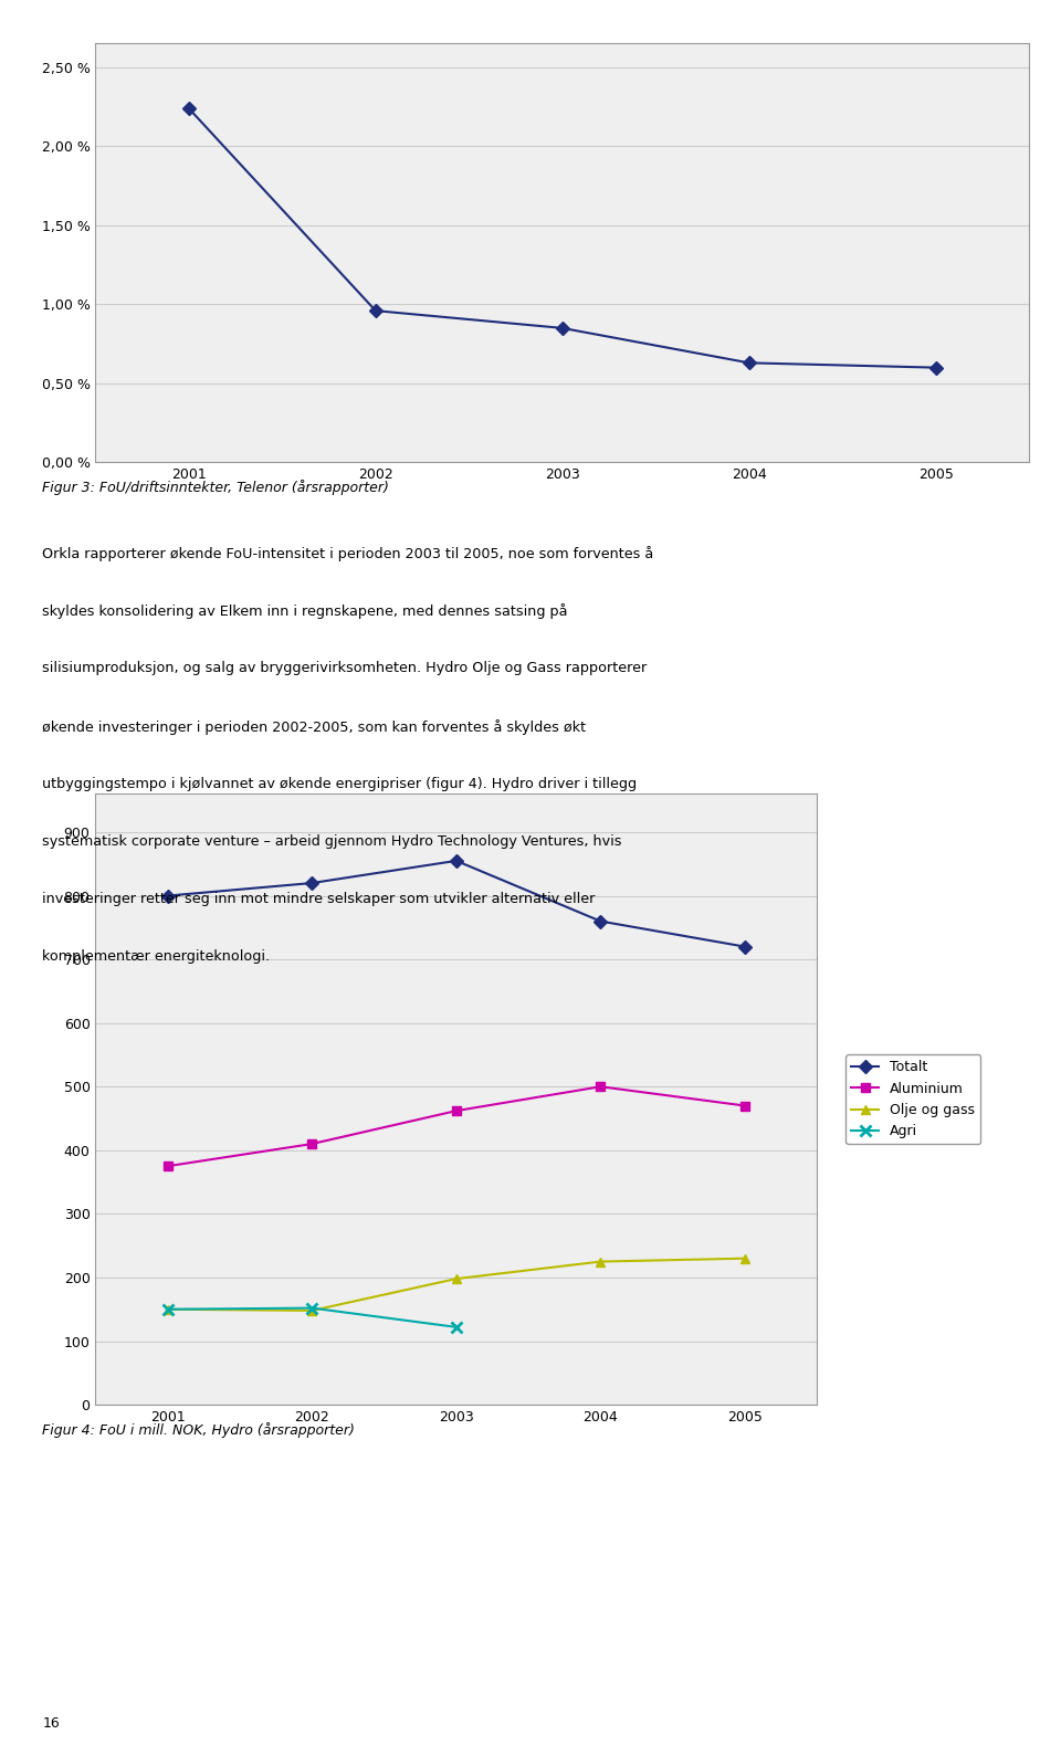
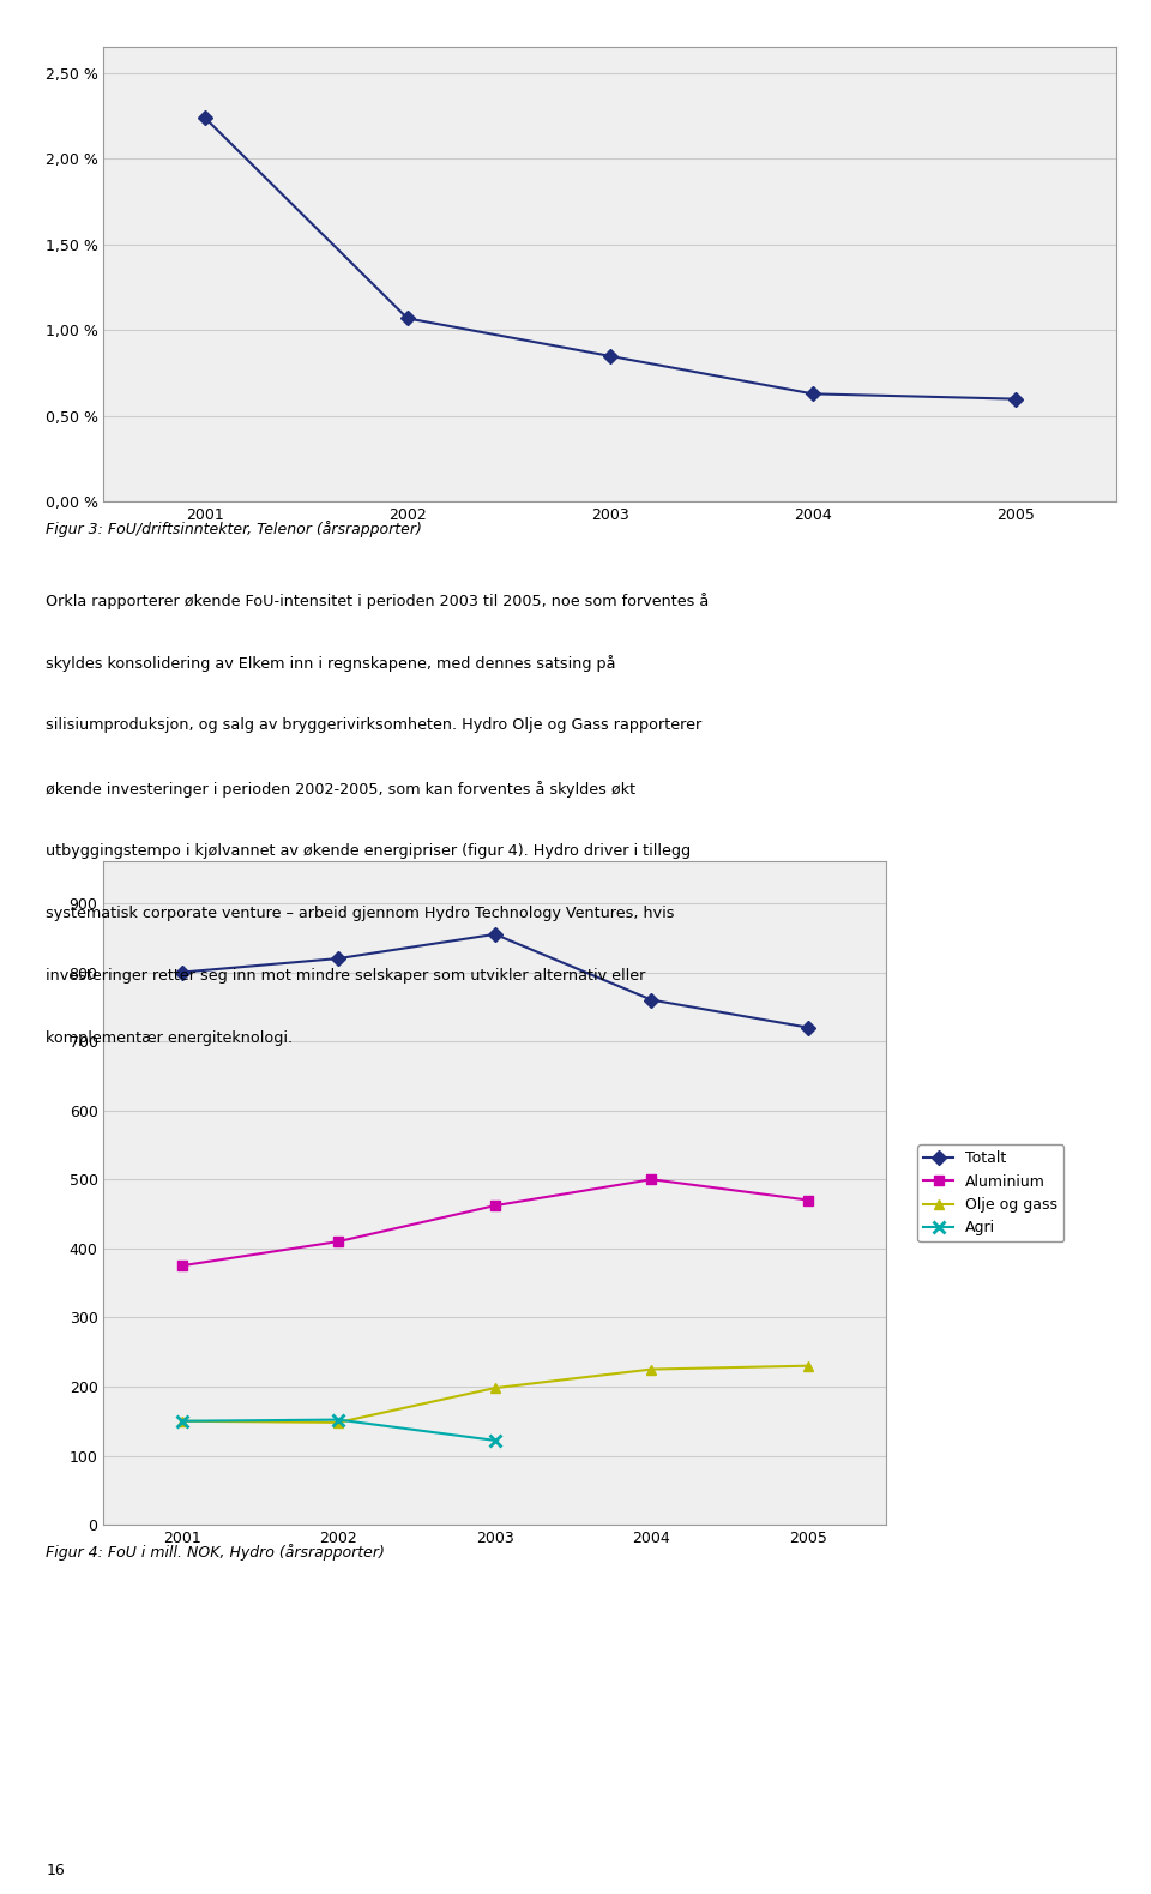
2002: 0,96 % -> 1,07 %
